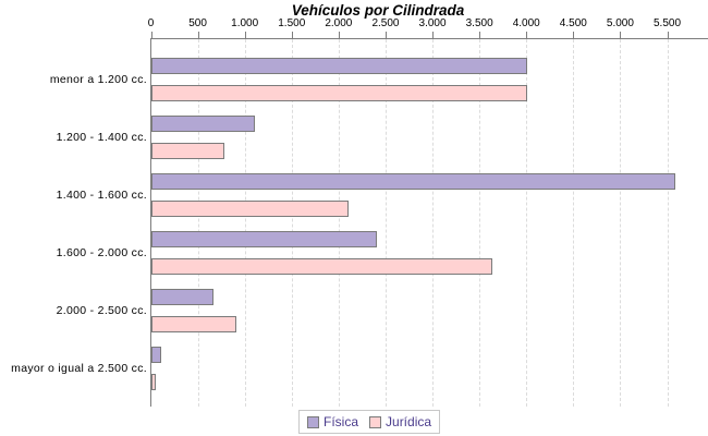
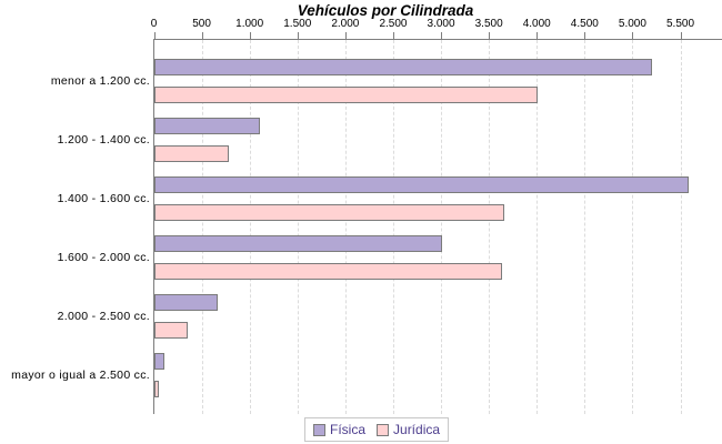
Física/menor a 1.200 cc.: 4000 -> 5200
Jurídica/1.400 - 1.600 cc.: 2100 -> 3700
Física/1.600 - 2.000 cc.: 2400 -> 3000
Jurídica/2.000 - 2.500 cc.: 900 -> 400
